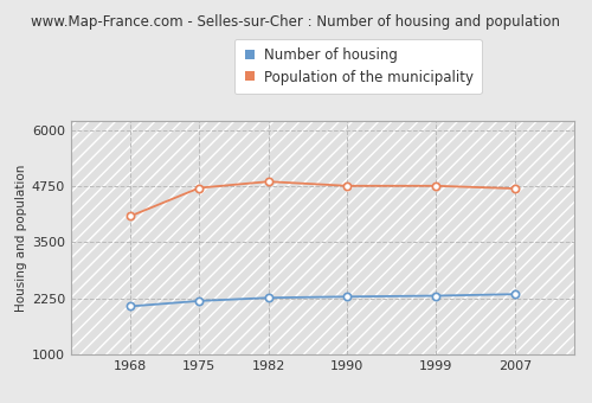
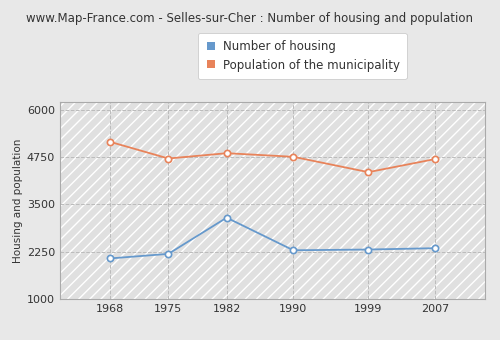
Population of the municipality/1968: 4080 -> 5150
Number of housing/1982: 2260 -> 3150
Population of the municipality/1999: 4760 -> 4350
